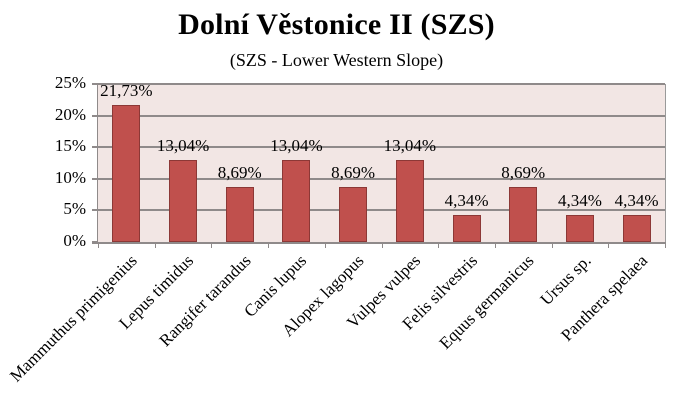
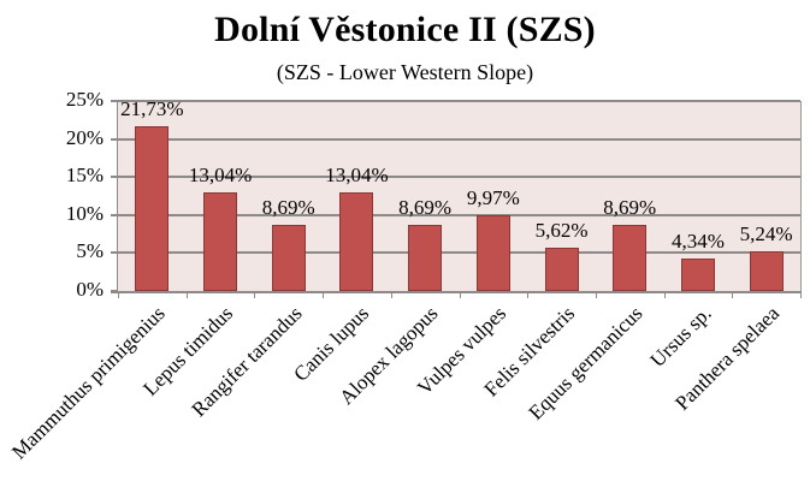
Vulpes vulpes: 13,04% -> 9,97%
Felis silvestris: 4,34% -> 5,62%
Panthera spelaea: 4,34% -> 5,24%
